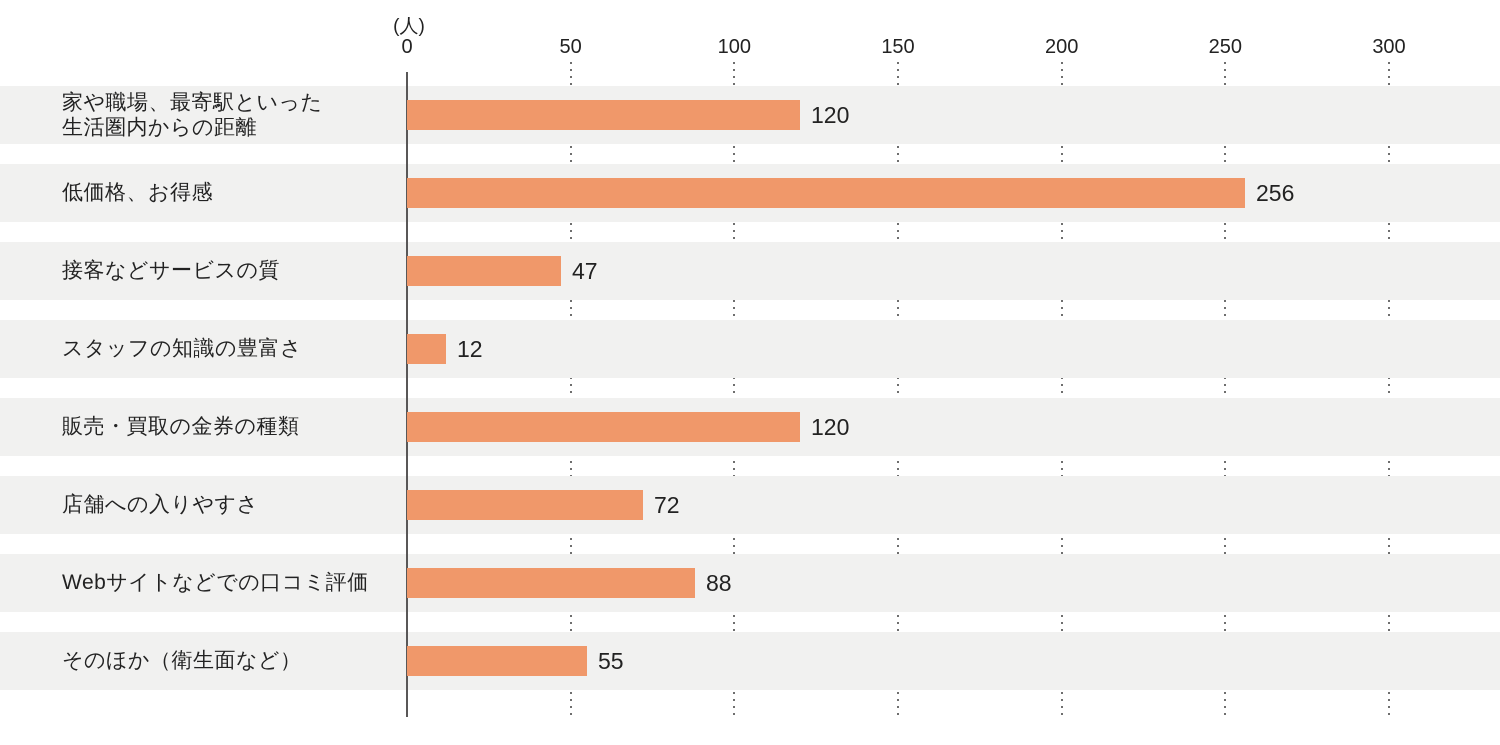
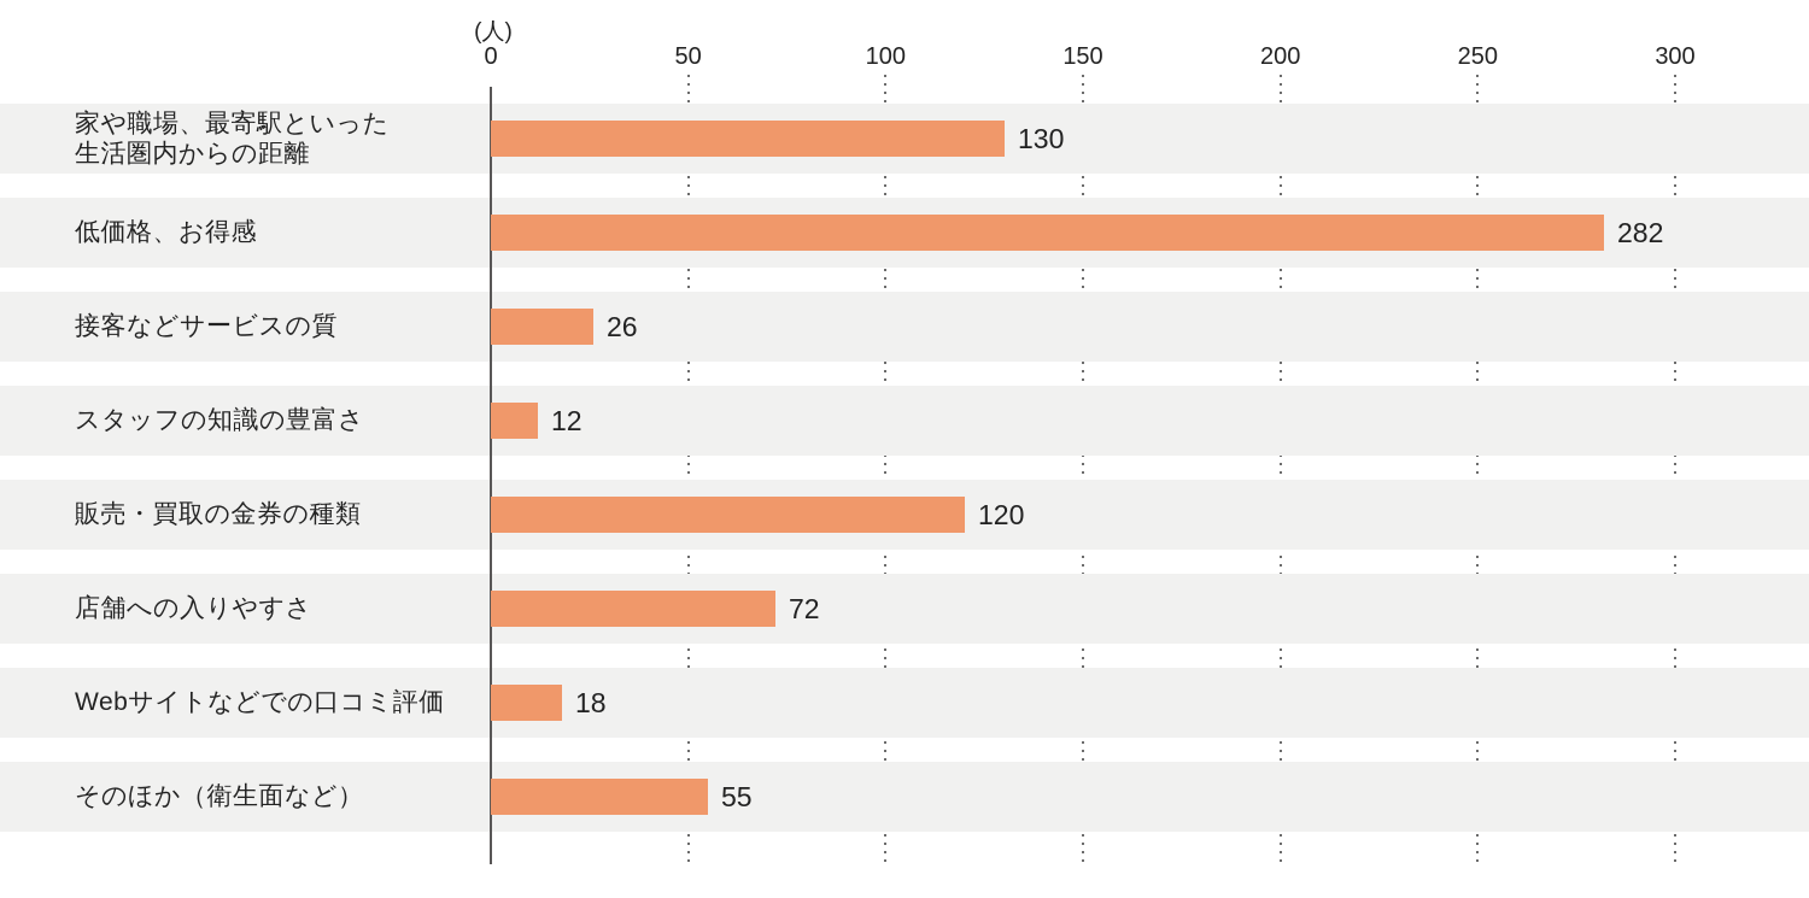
家や職場、最寄駅といった 生活圏内からの距離: 120 -> 130
低価格、お得感: 256 -> 282
接客などサービスの質: 47 -> 26
Webサイトなどでの口コミ評価: 88 -> 18
